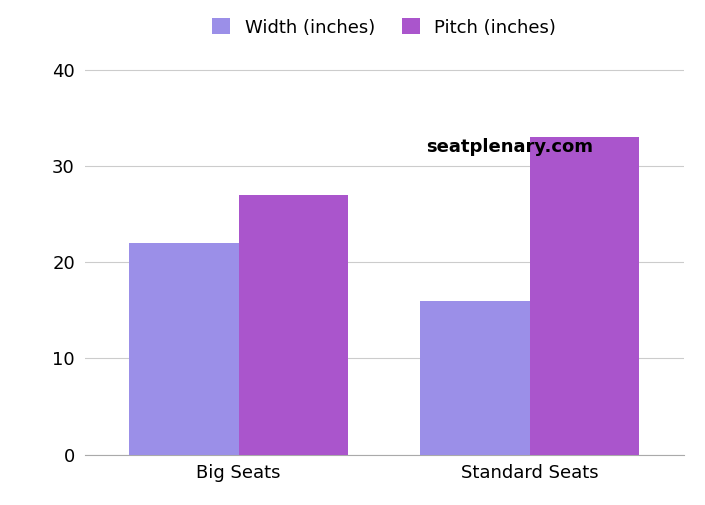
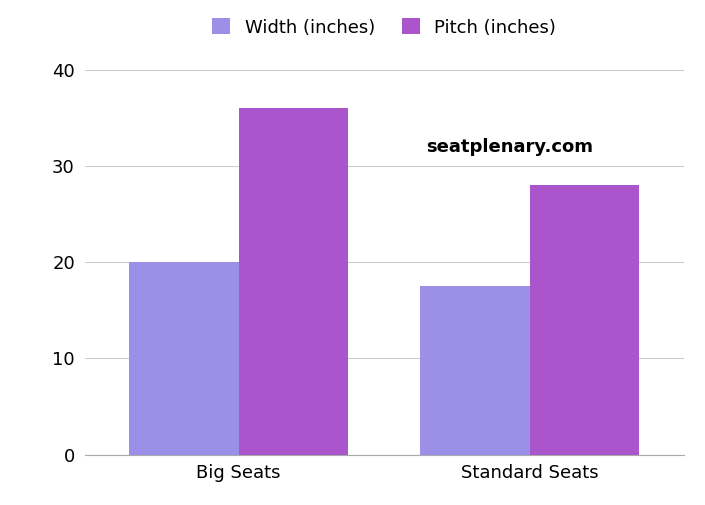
Width (inches)/Big Seats: 22.0 -> 20.0
Pitch (inches)/Big Seats: 27 -> 36
Width (inches)/Standard Seats: 16.0 -> 17.5
Pitch (inches)/Standard Seats: 33 -> 28
